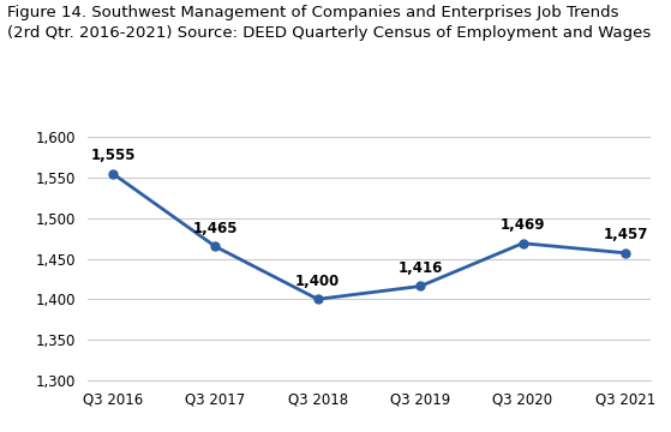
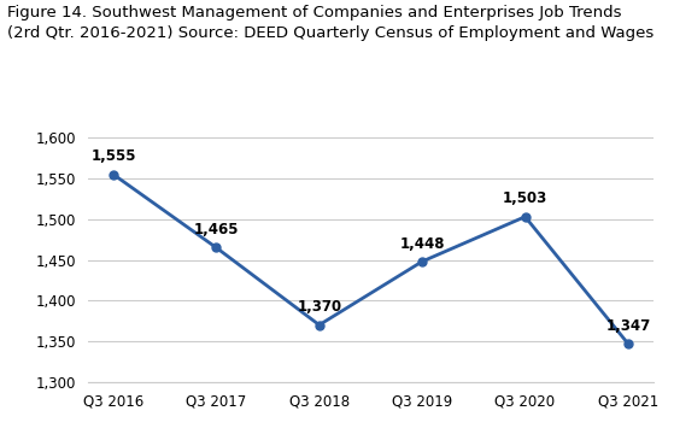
Q3 2018: 1,400 -> 1,370
Q3 2019: 1,416 -> 1,448
Q3 2020: 1,469 -> 1,503
Q3 2021: 1,457 -> 1,347
